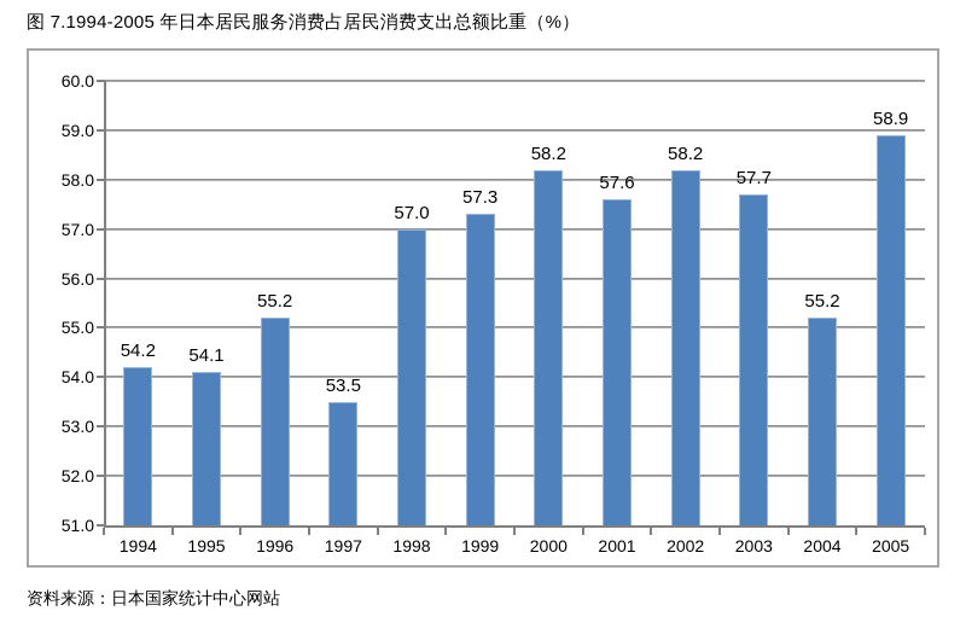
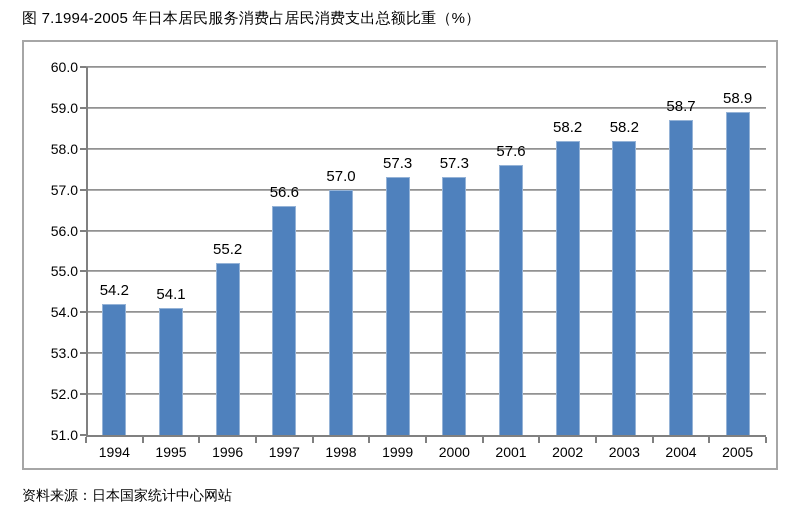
1997: 53.5 -> 56.6
2000: 58.2 -> 57.3
2003: 57.7 -> 58.2
2004: 55.2 -> 58.7
